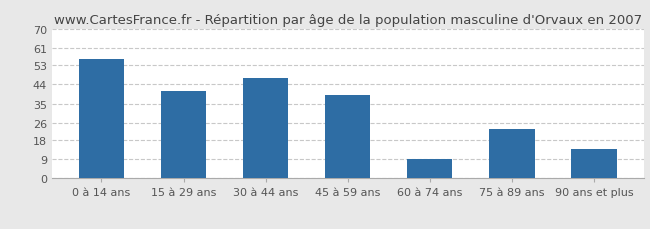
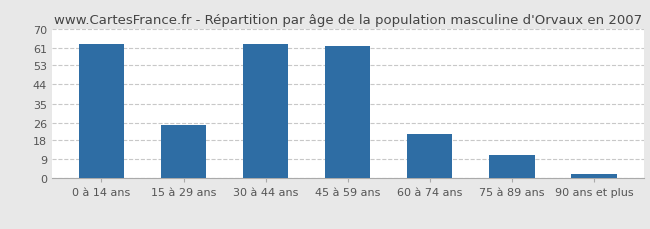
0 à 14 ans: 56 -> 63
15 à 29 ans: 41 -> 25
30 à 44 ans: 47 -> 63
45 à 59 ans: 39 -> 62
60 à 74 ans: 9 -> 21
75 à 89 ans: 23 -> 11
90 ans et plus: 14 -> 2
